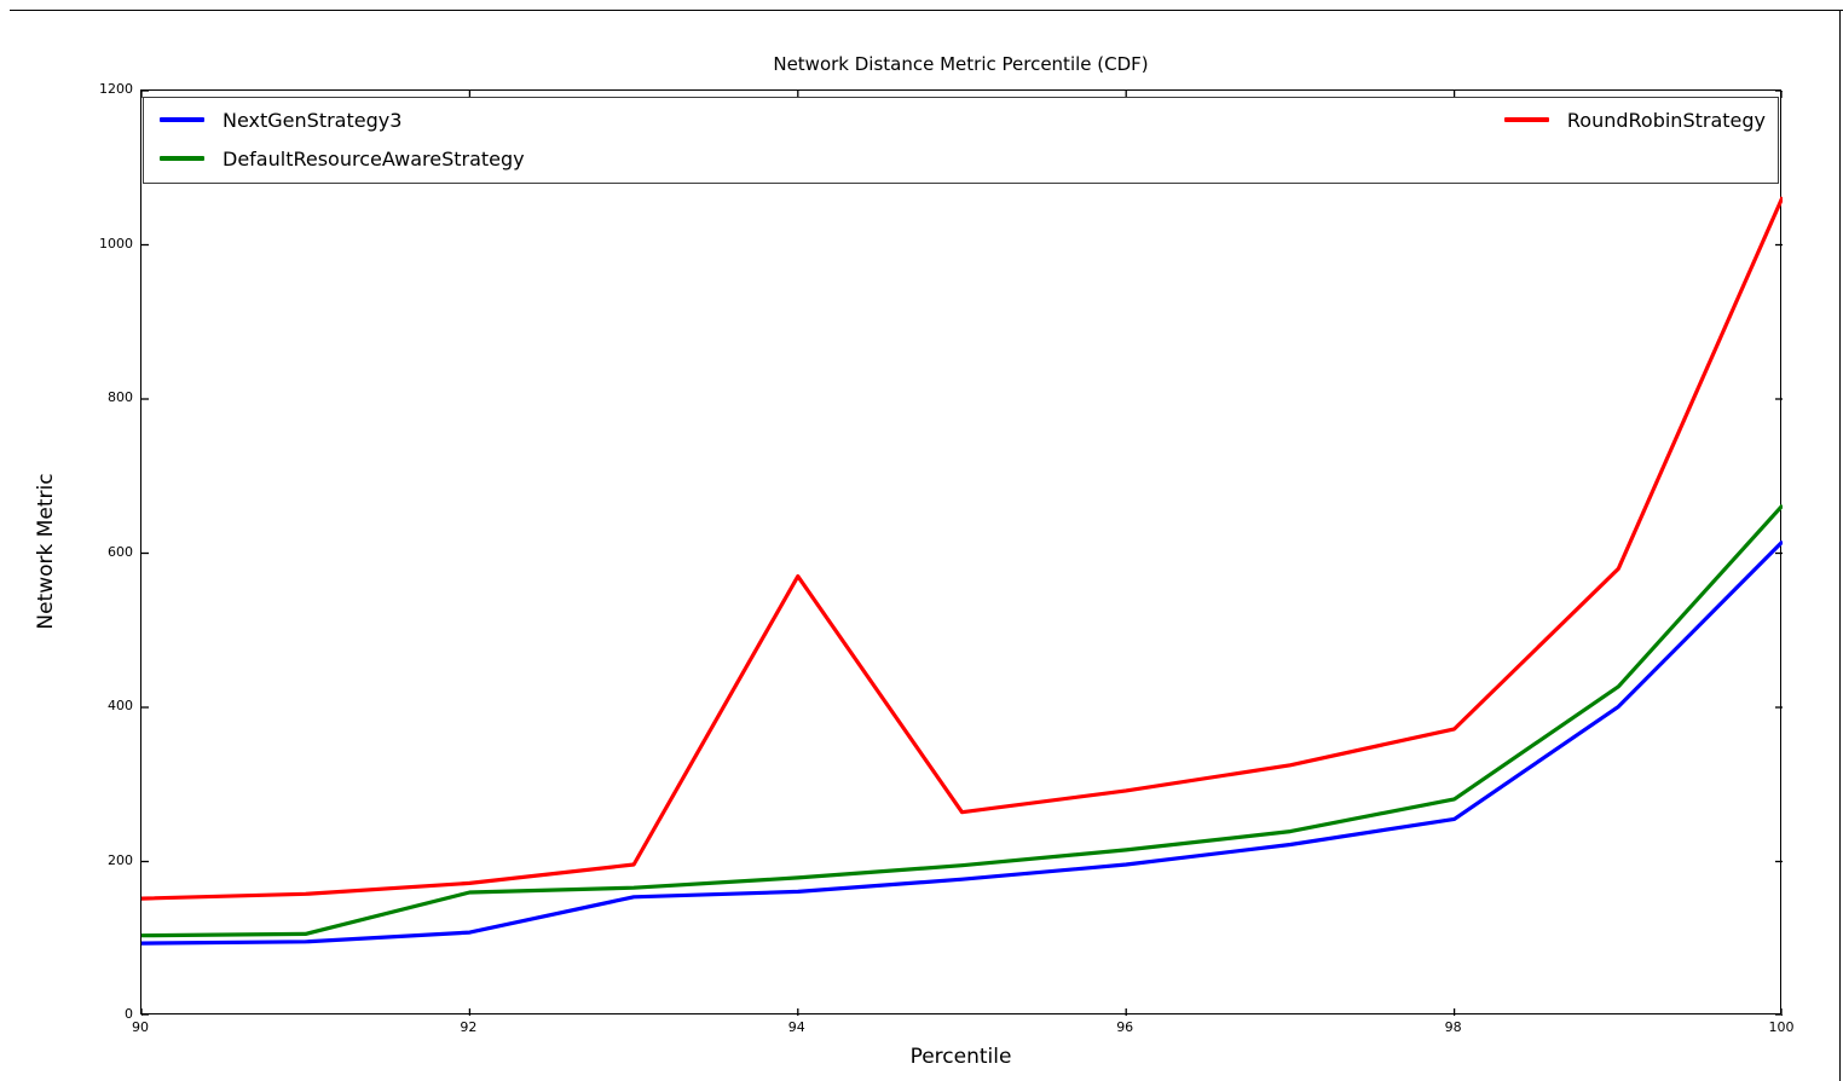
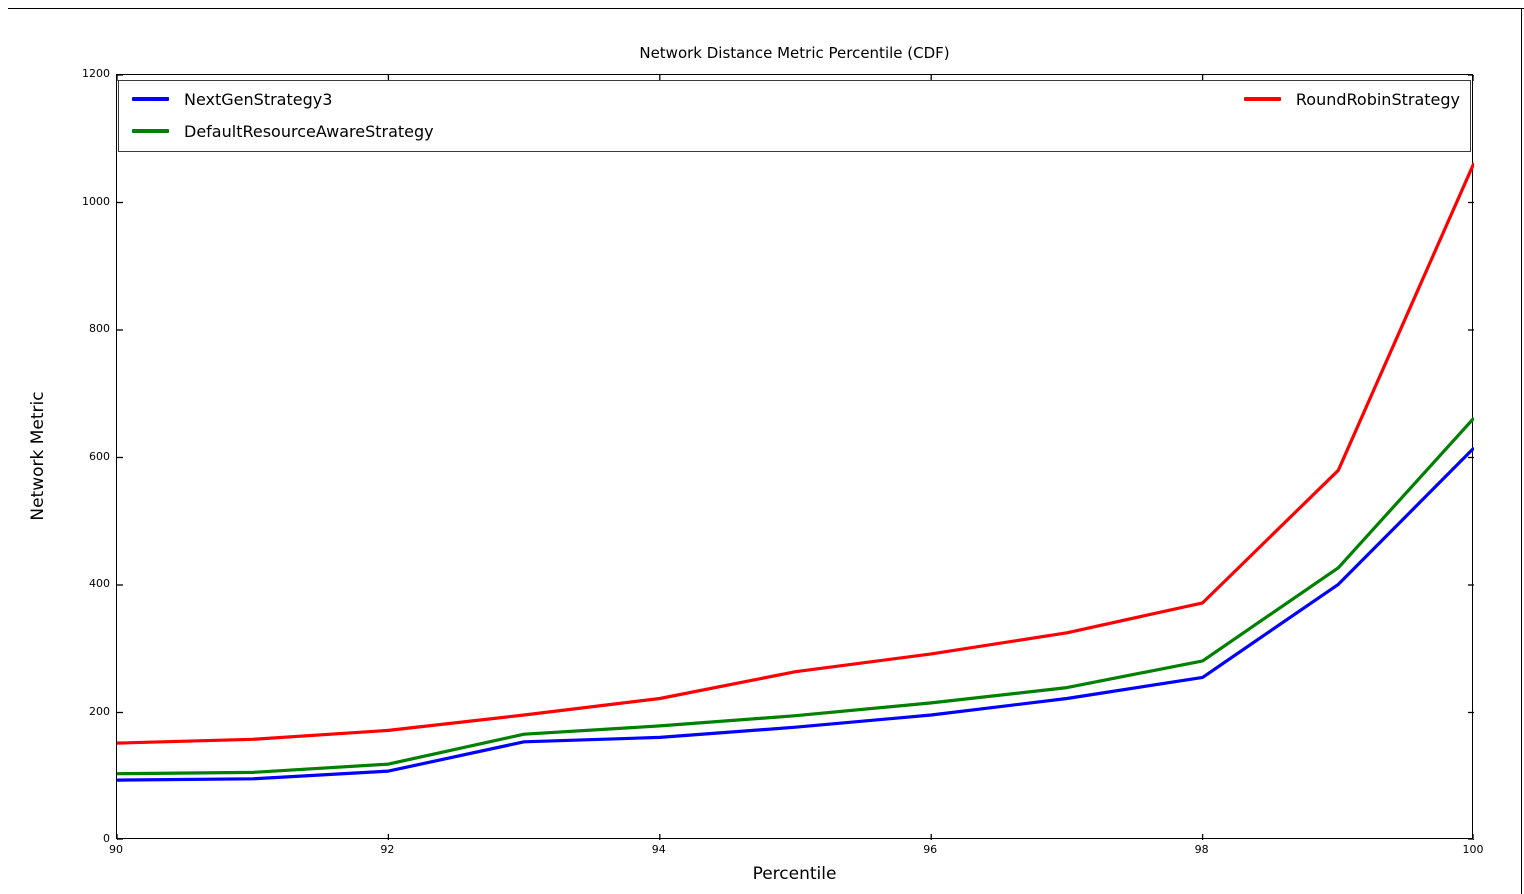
DefaultResourceAwareStrategy/92: 160 -> 120
RoundRobinStrategy/94: 570 -> 220
